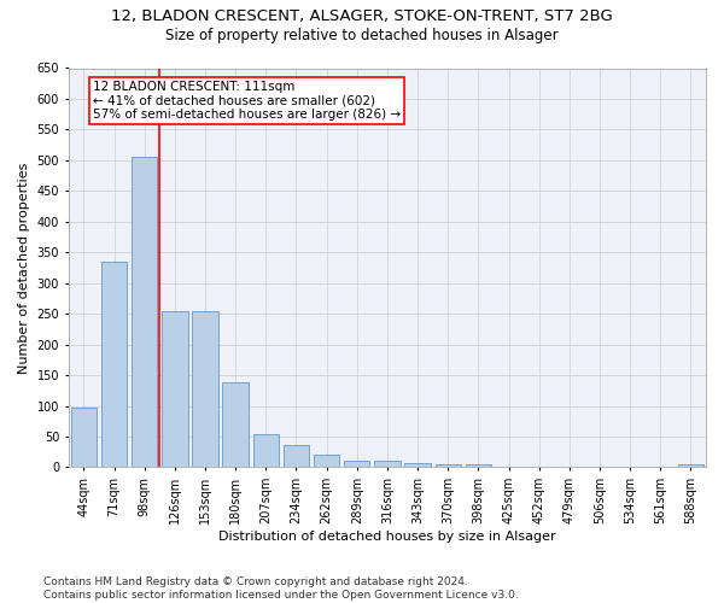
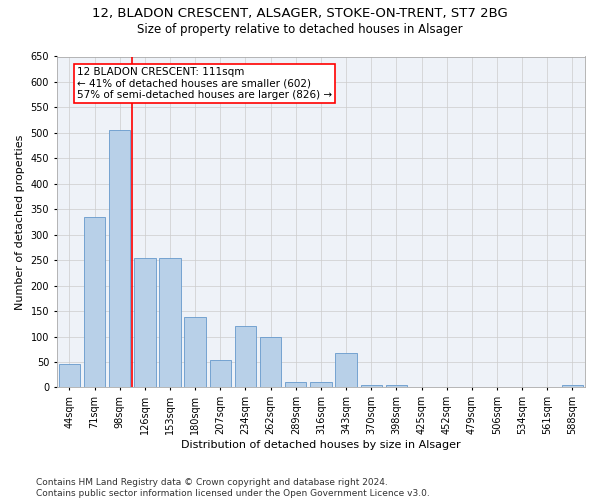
44sqm: 97 -> 46
234sqm: 37 -> 120
262sqm: 21 -> 100
343sqm: 6 -> 68
